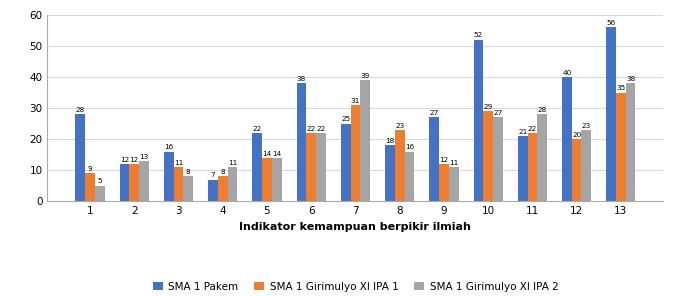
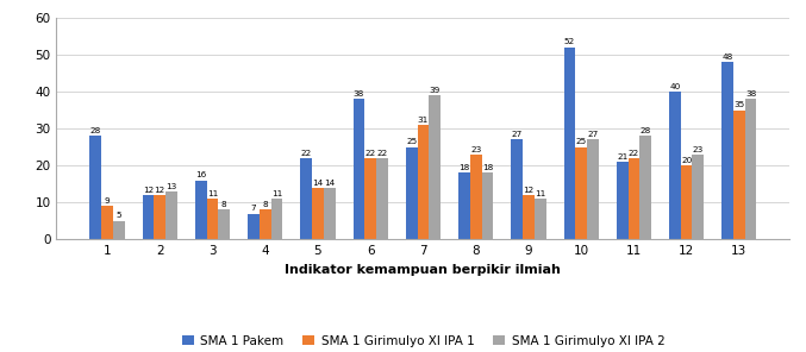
SMA 1 Girimulyo XI IPA 2/8: 16 -> 18
SMA 1 Girimulyo XI IPA 1/10: 29 -> 25
SMA 1 Pakem/13: 56 -> 48
